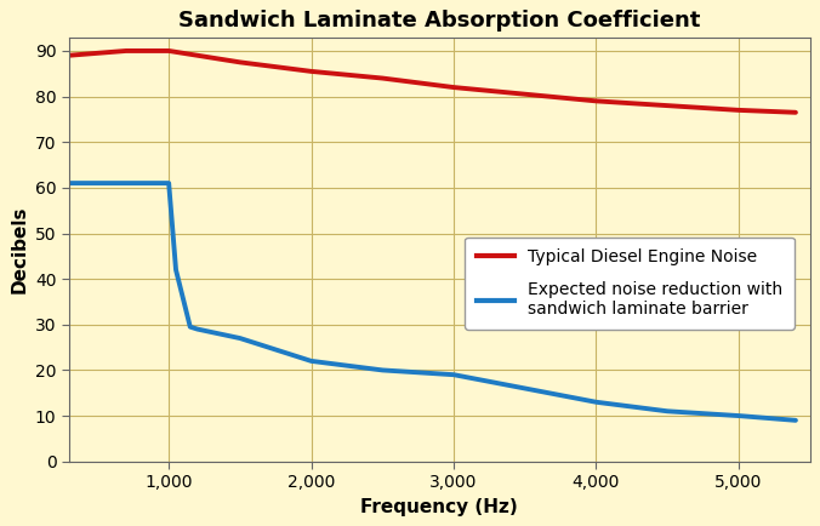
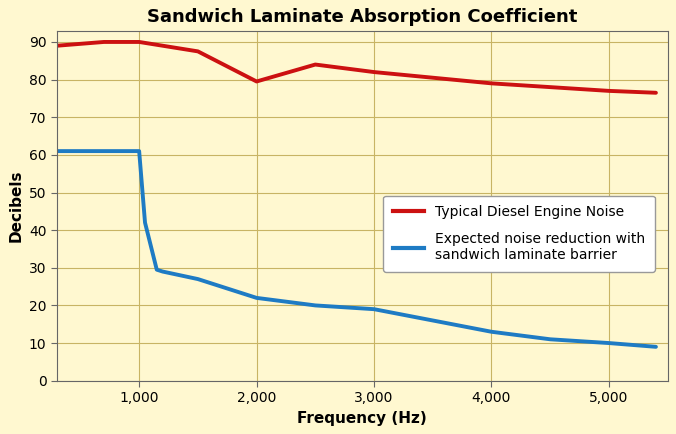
Typical Diesel Engine Noise/2,000: 85.5 -> 79.5
